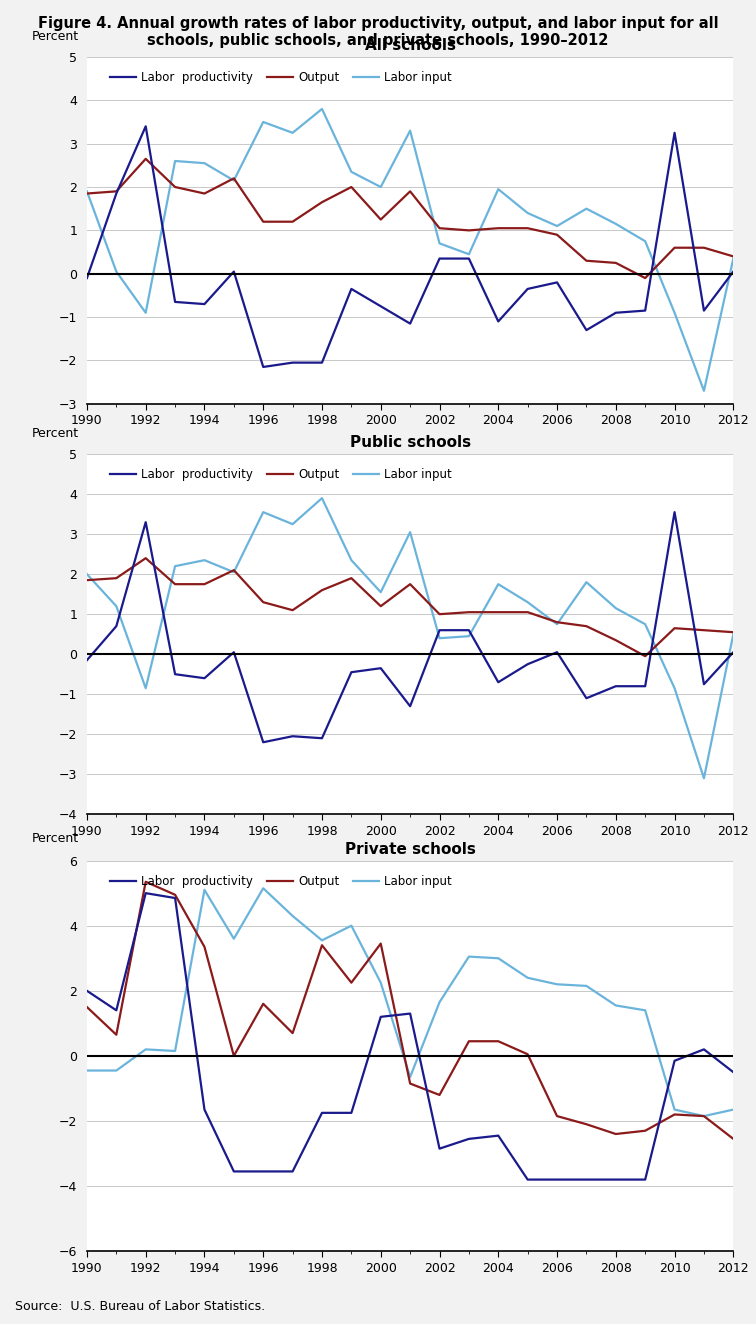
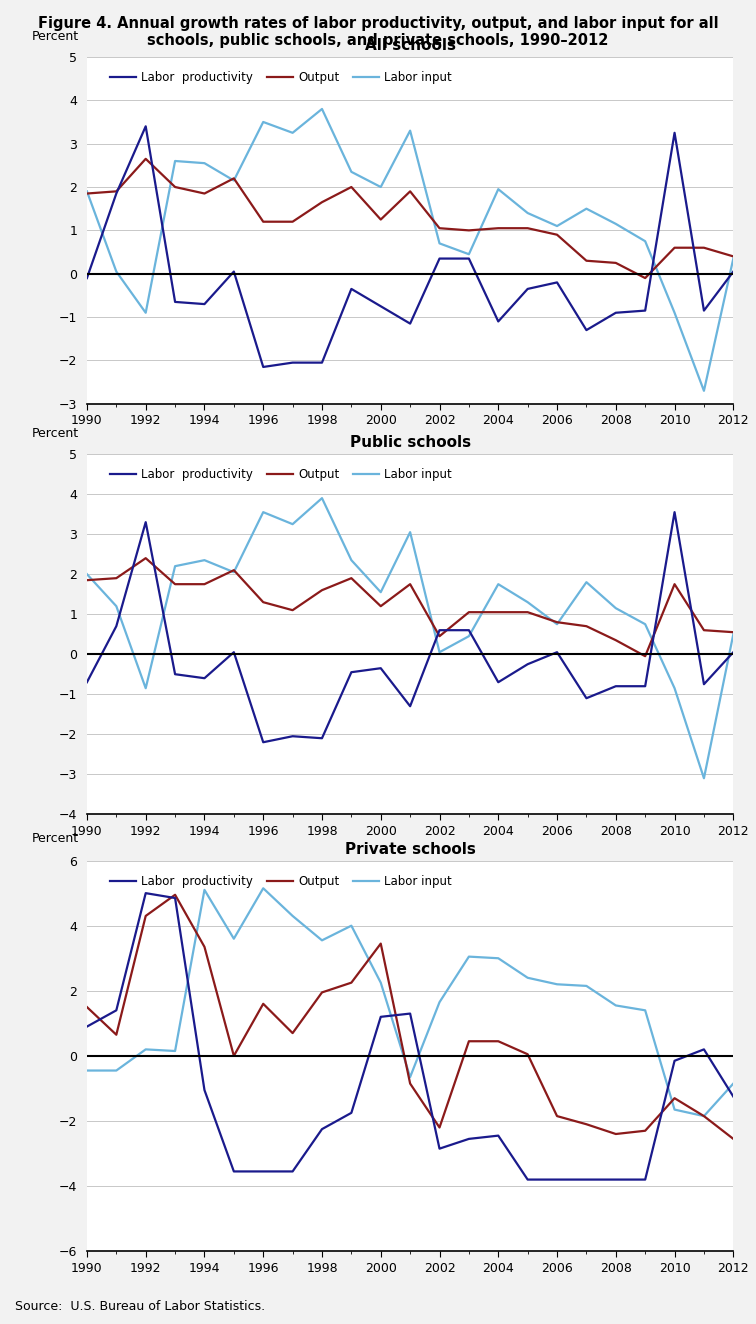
Public schools/Labor productivity/1990: -0.15 -> -0.70
Public schools/Output/2002: 1.00 -> 0.45
Public schools/Labor input/2002: 0.40 -> 0.05
Public schools/Output/2010: 0.65 -> 1.75
Private schools/Labor productivity/1990: 2.00 -> 0.90
Private schools/Output/1992: 5.35 -> 4.30
Private schools/Labor productivity/1994: -1.65 -> -1.05
Private schools/Labor productivity/1998: -1.75 -> -2.25
Private schools/Output/1998: 3.40 -> 1.95
Private schools/Output/2002: -1.20 -> -2.20
Private schools/Output/2010: -1.80 -> -1.30
Private schools/Labor productivity/2012: -0.50 -> -1.25
Private schools/Labor input/2012: -1.65 -> -0.85
